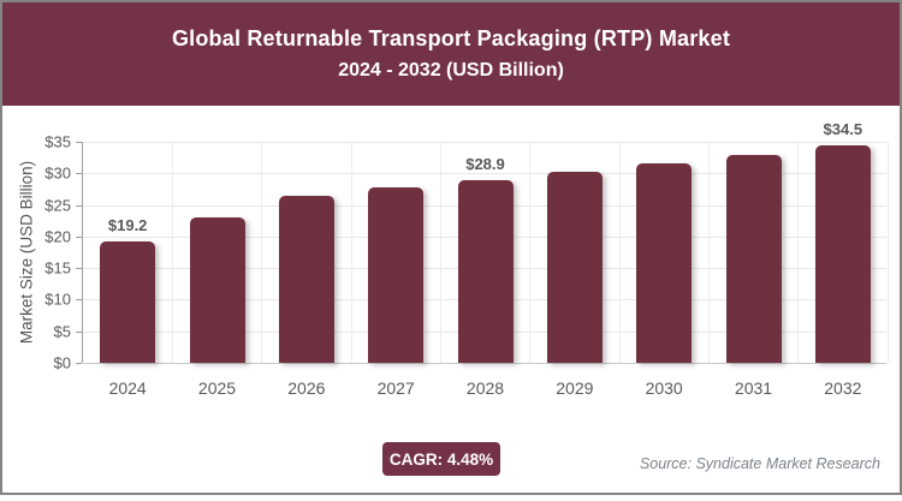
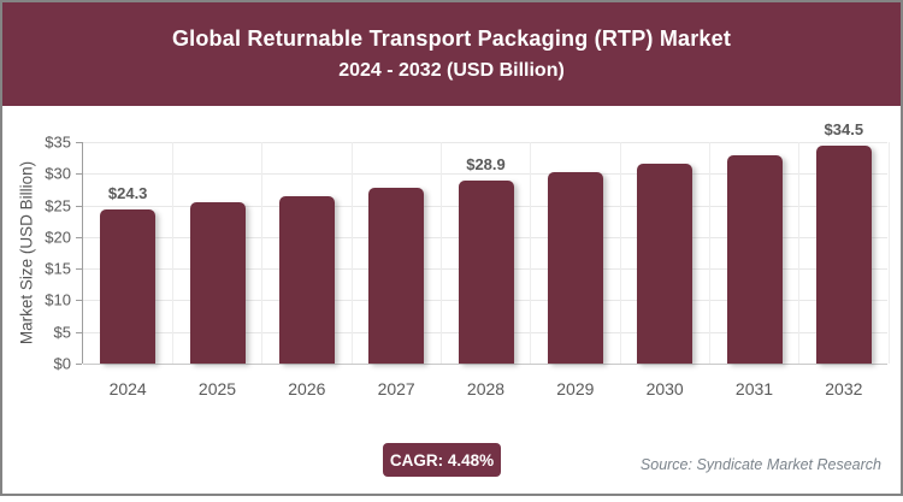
2024: $19.2 -> $24.3
2025: $23 -> $25
